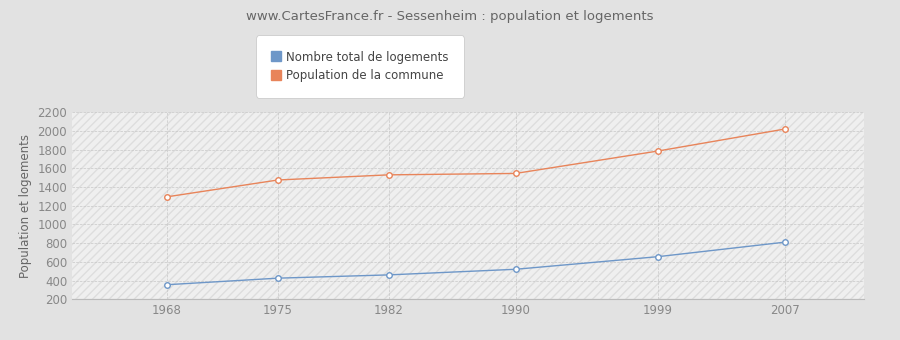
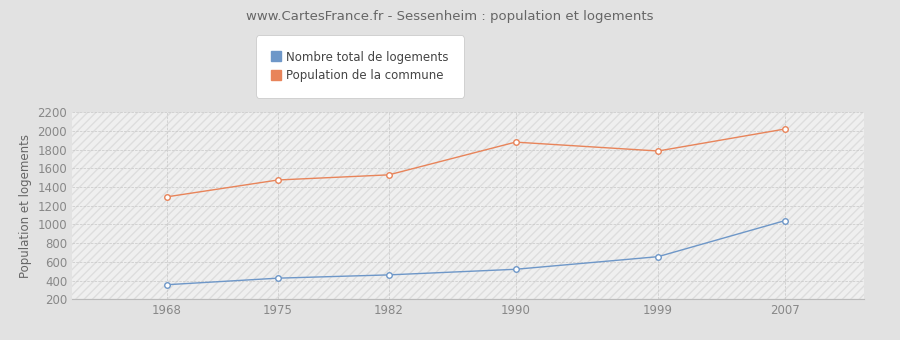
Population de la commune/1990: 1540 -> 1880
Nombre total de logements/2007: 810 -> 1040
